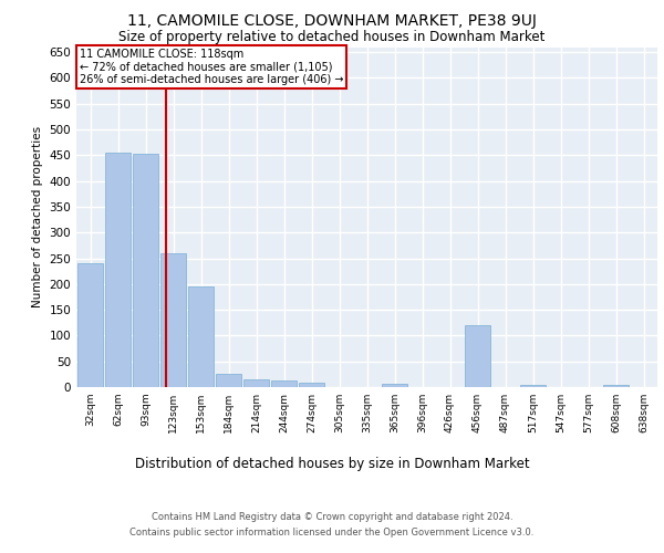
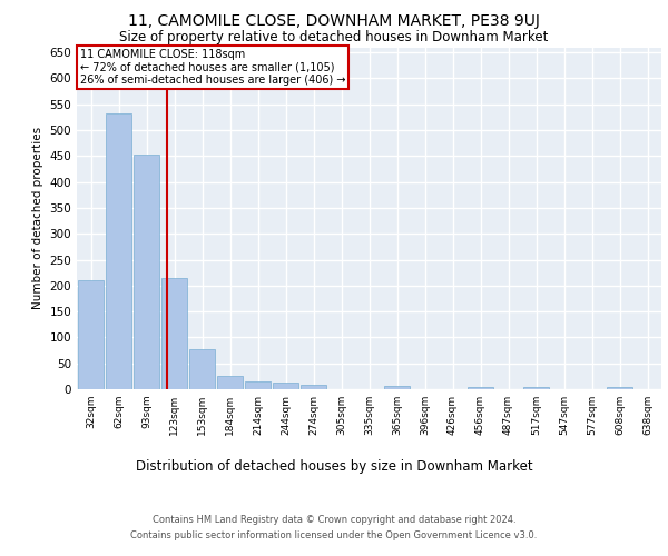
32sqm: 240 -> 210
62sqm: 455 -> 533
123sqm: 260 -> 214
153sqm: 195 -> 78
456sqm: 120 -> 5
